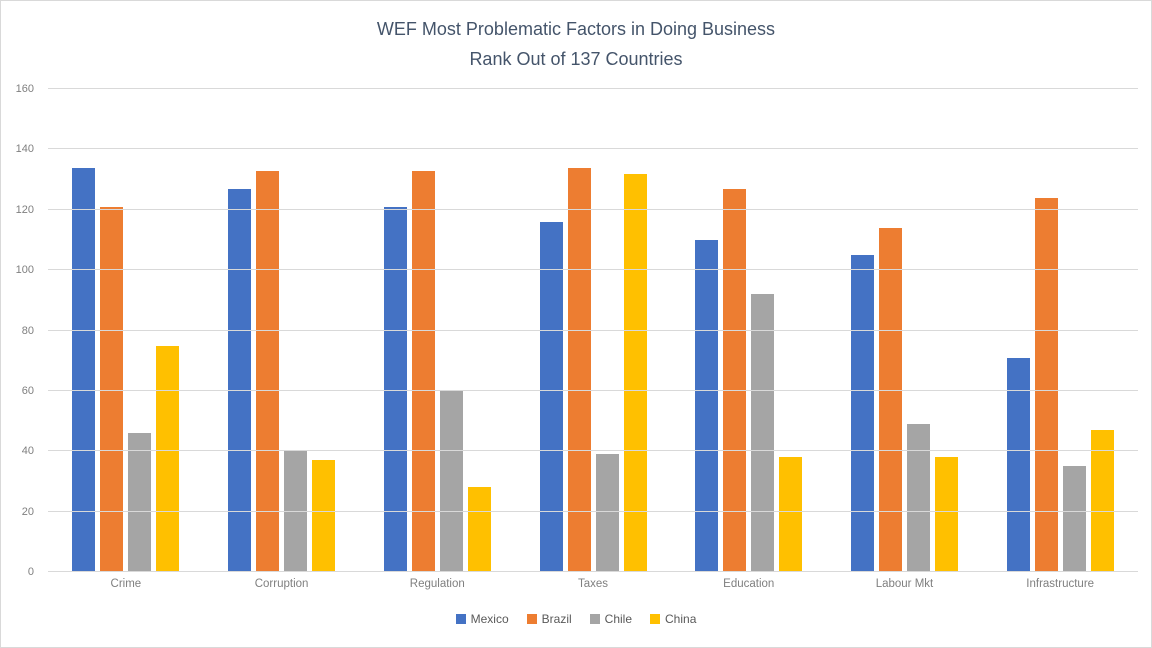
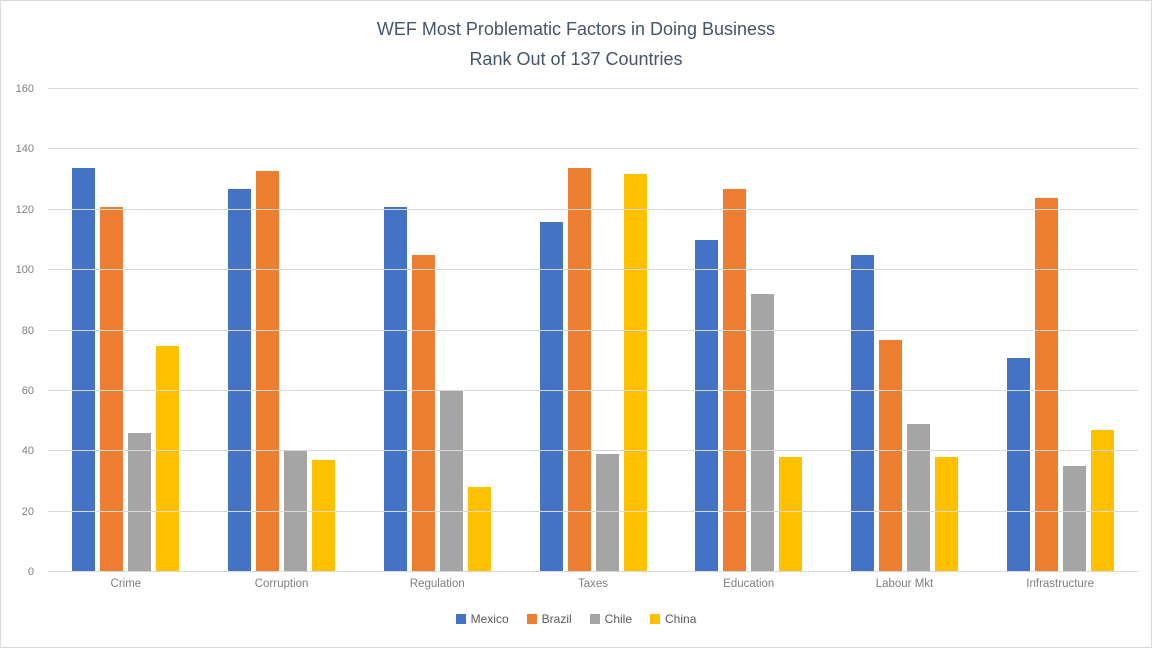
Brazil/Regulation: 133 -> 105
Brazil/Labour Mkt: 114 -> 77
